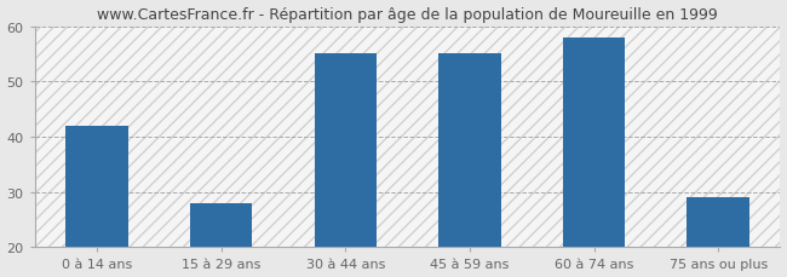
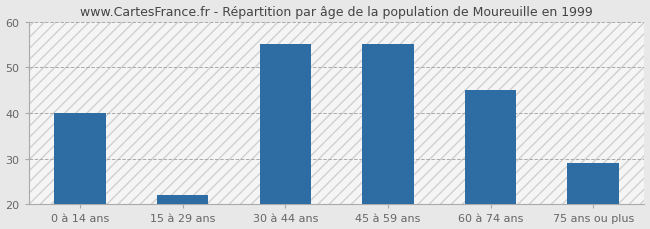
0 à 14 ans: 42 -> 40
15 à 29 ans: 28 -> 22
60 à 74 ans: 58 -> 45
